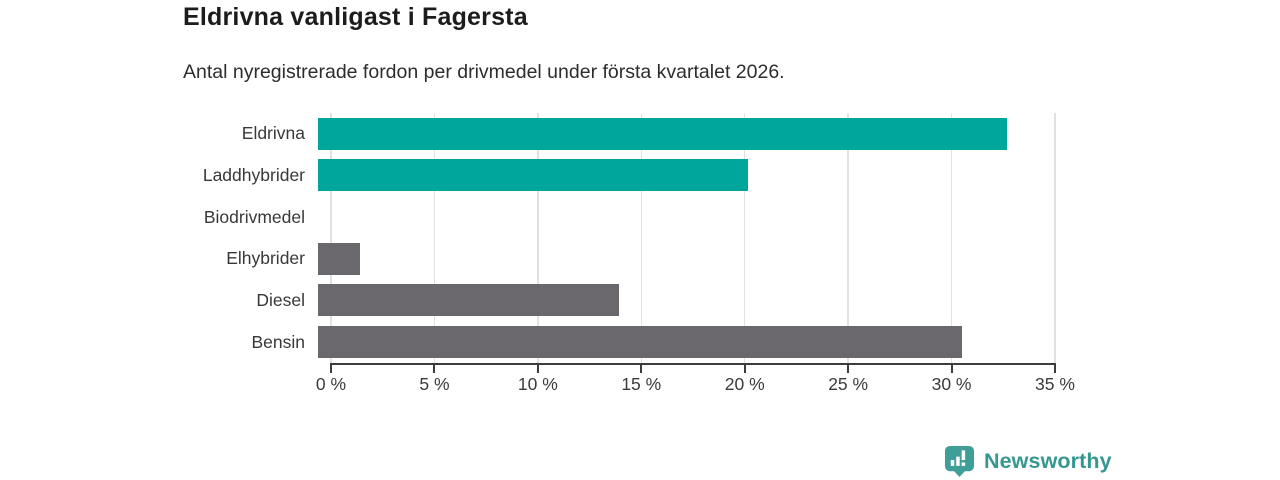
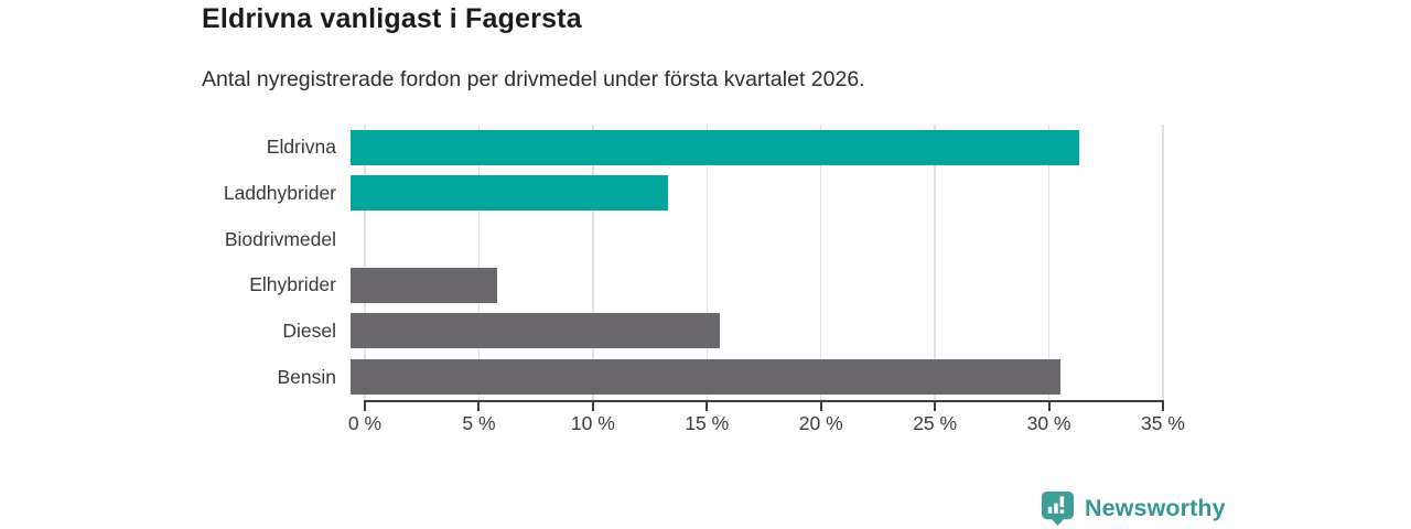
Eldrivna: 32.7% -> 31.4%
Laddhybrider: 20.4% -> 13.7%
Elhybrider: 2.0% -> 6.3%
Diesel: 14.3% -> 15.9%
